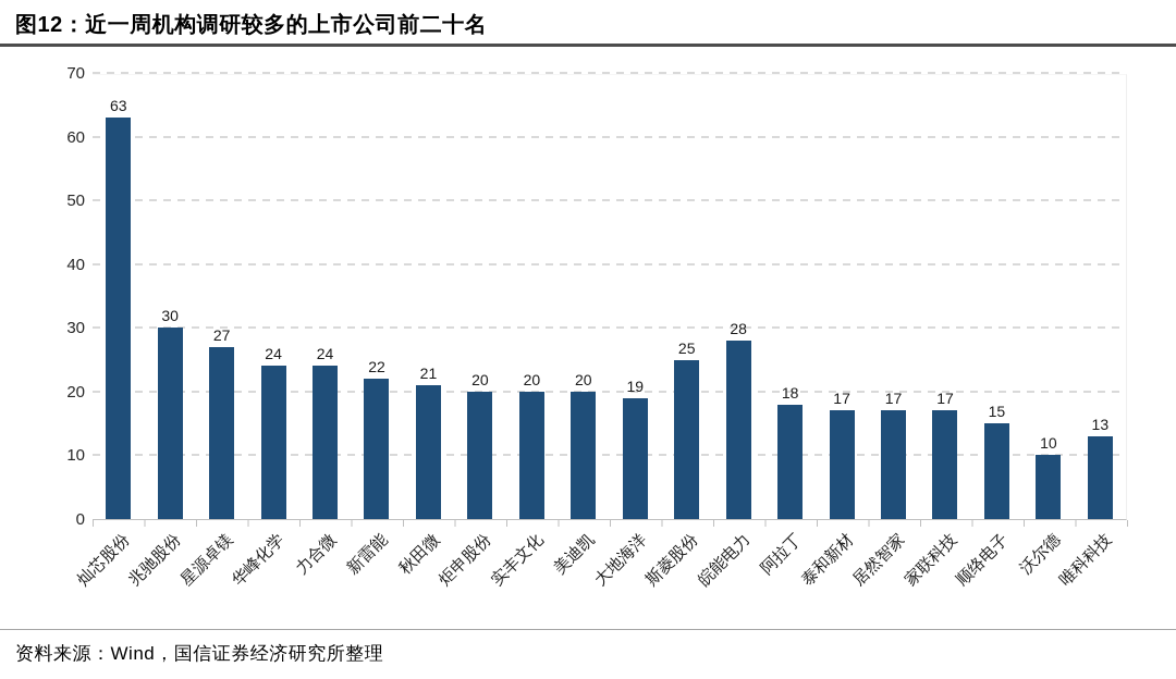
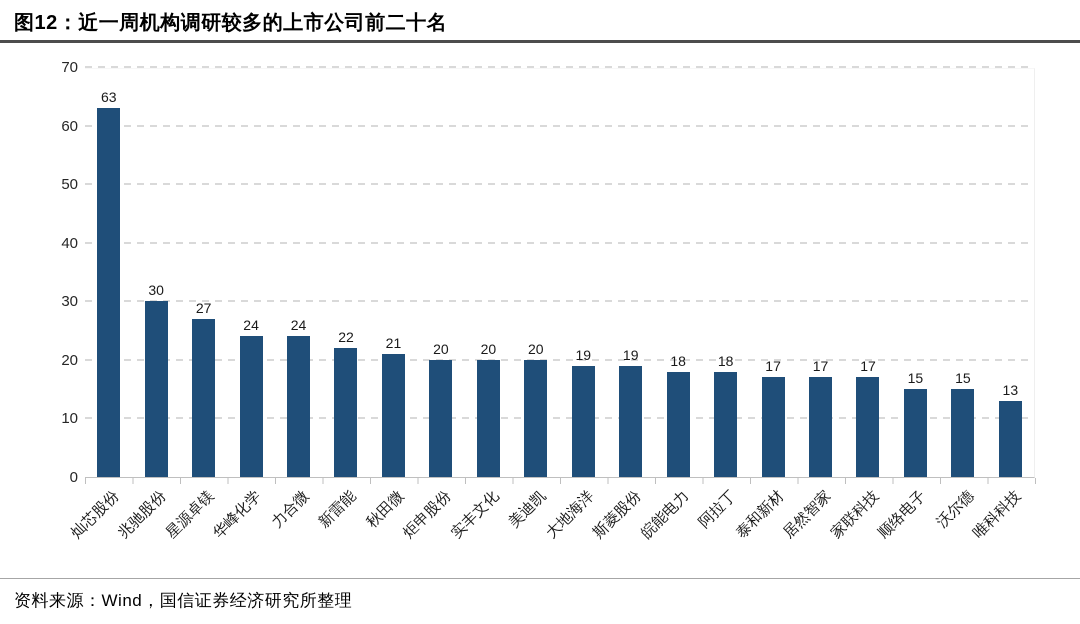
斯菱股份: 25 -> 19
皖能电力: 28 -> 18
沃尔德: 10 -> 15
